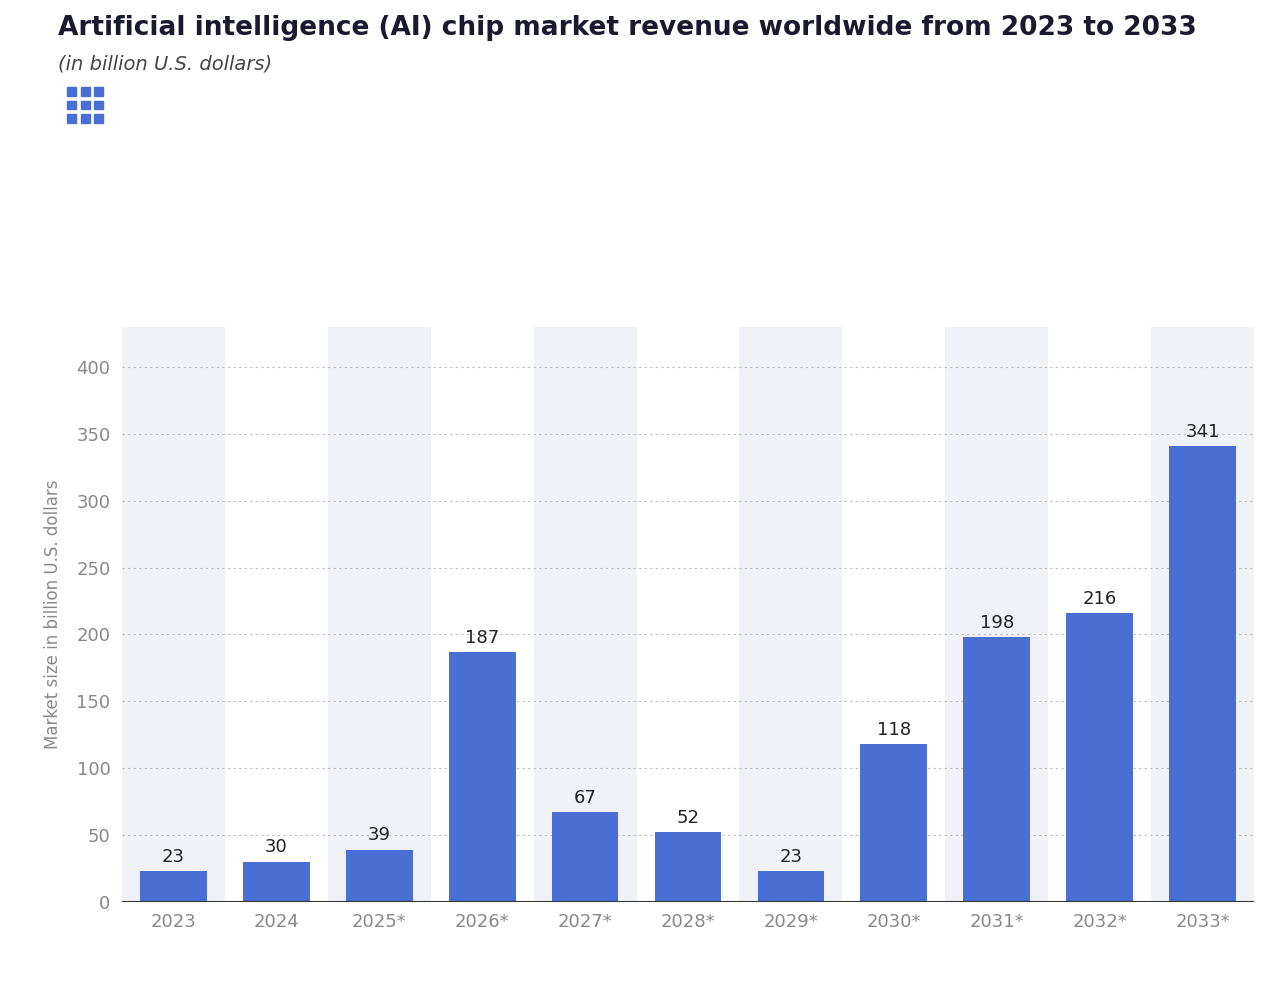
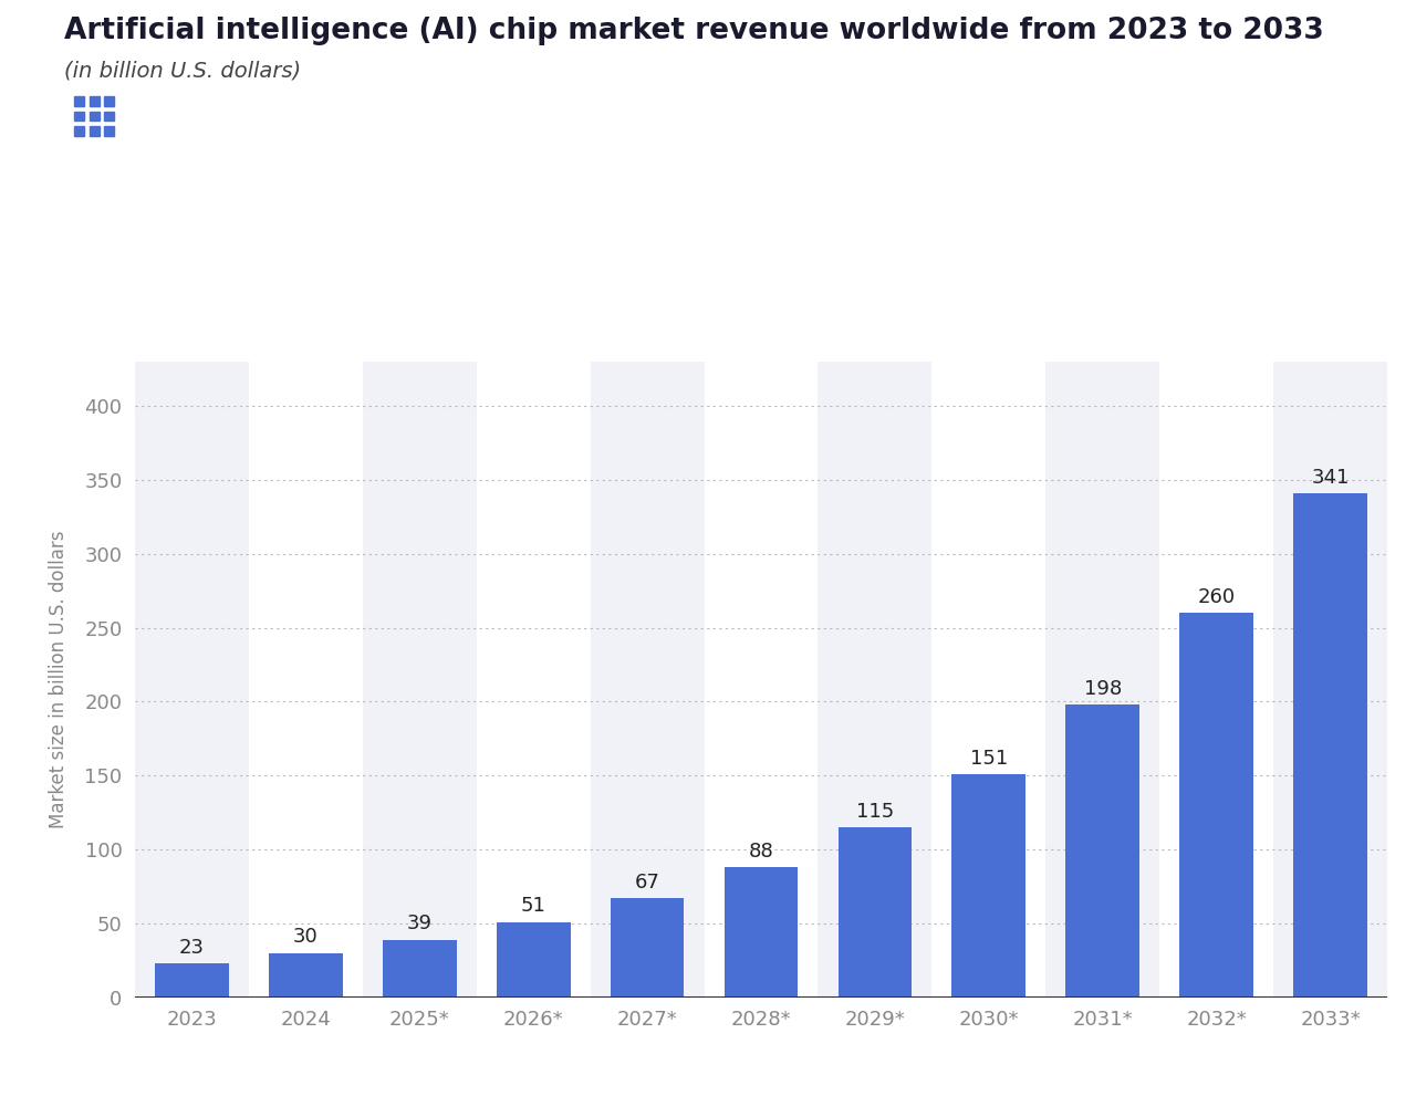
2026*: 187 -> 51
2028*: 52 -> 88
2029*: 23 -> 115
2030*: 118 -> 151
2032*: 216 -> 260
